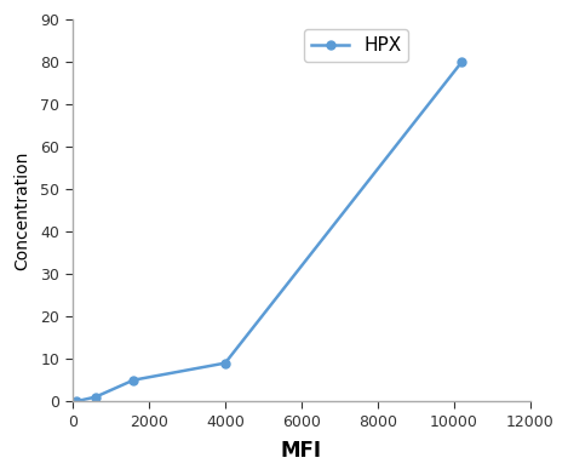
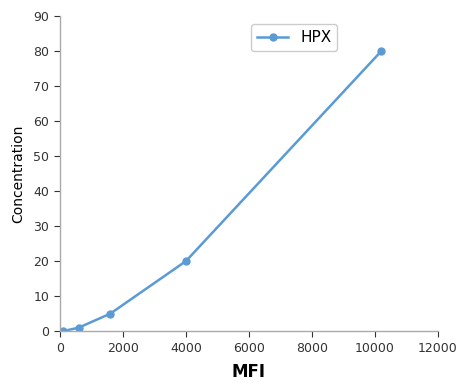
4000: 9 -> 20
